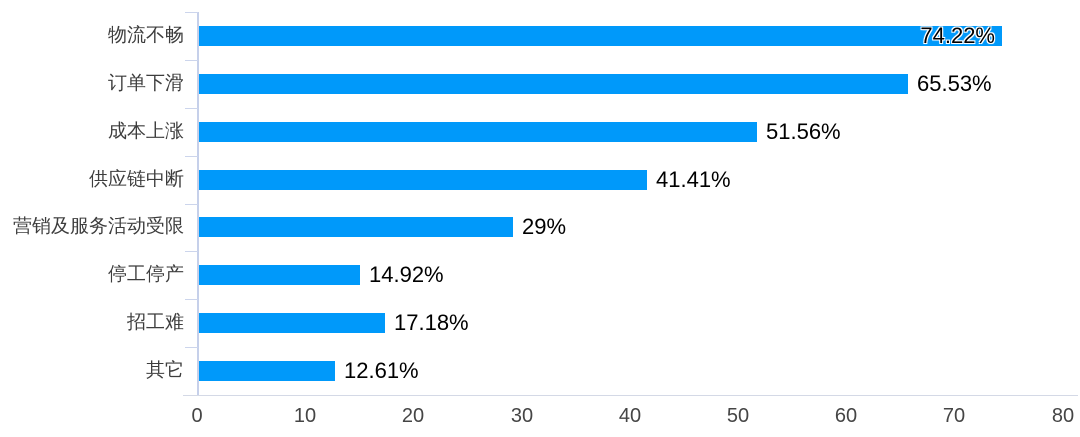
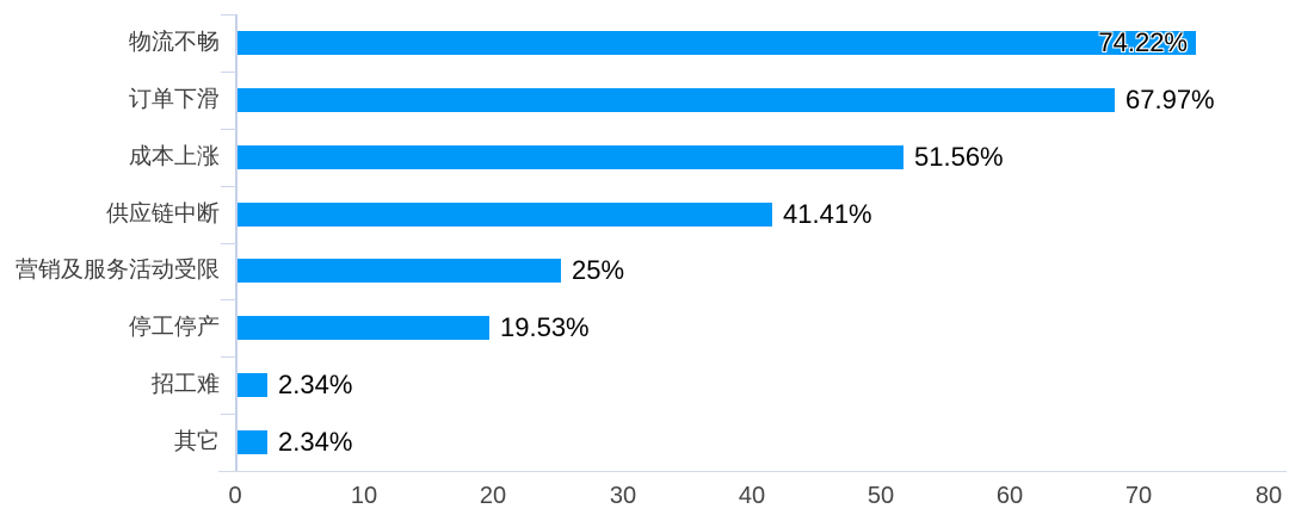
订单下滑: 65.53% -> 67.97%
营销及服务活动受限: 29% -> 25%
停工停产: 14.92% -> 19.53%
招工难: 17.18% -> 2.34%
其它: 12.61% -> 2.34%
